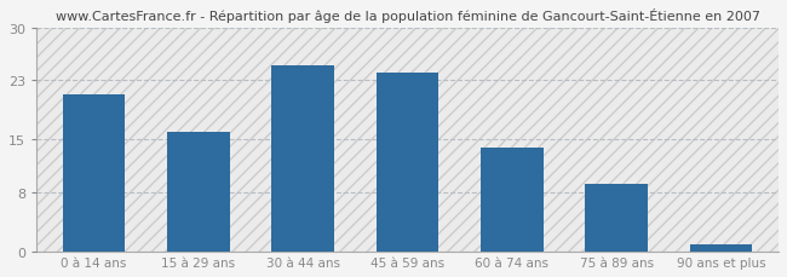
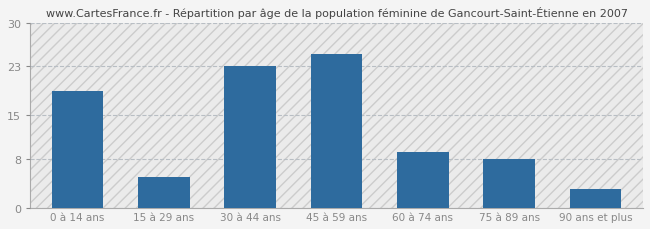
0 à 14 ans: 21 -> 19
15 à 29 ans: 16 -> 5
30 à 44 ans: 25 -> 23
45 à 59 ans: 24 -> 25
60 à 74 ans: 14 -> 9
75 à 89 ans: 9 -> 8
90 ans et plus: 1 -> 3
